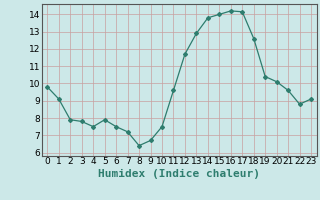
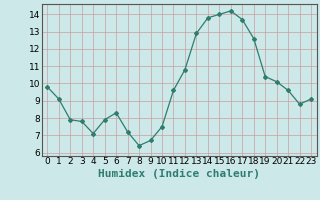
4: 7.5 -> 7.1
6: 7.5 -> 8.3
12: 11.7 -> 10.8
17: 14.2 -> 13.7
